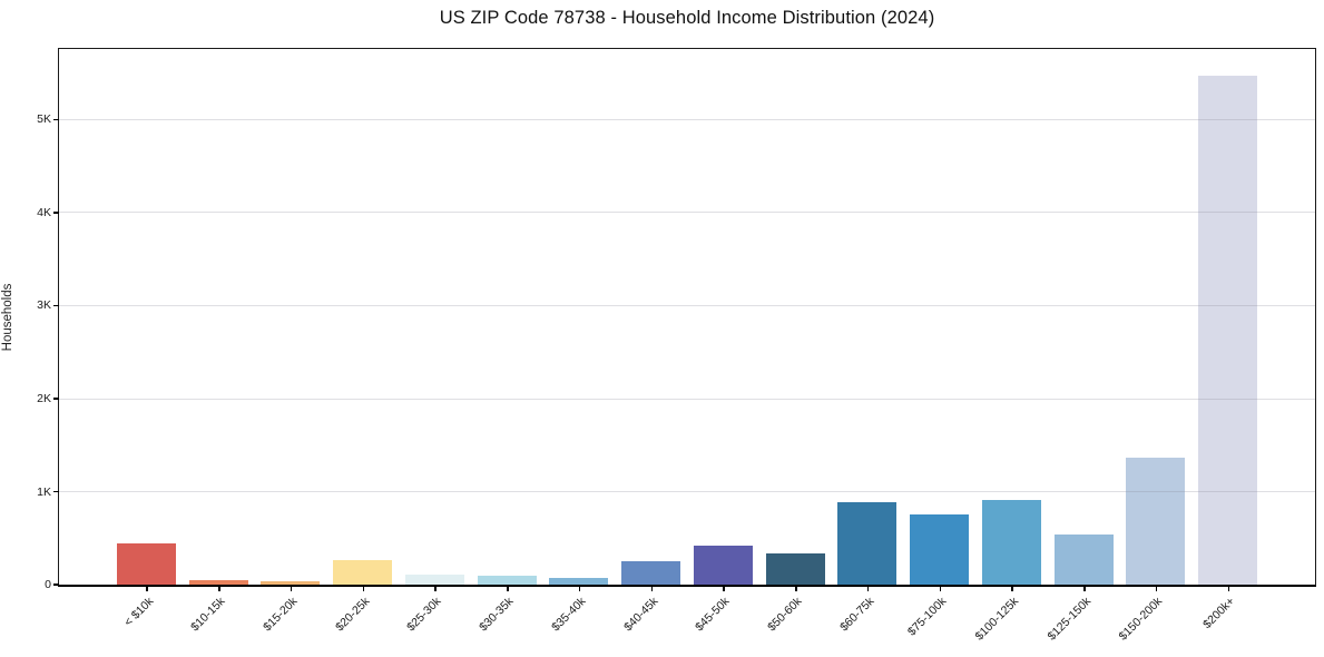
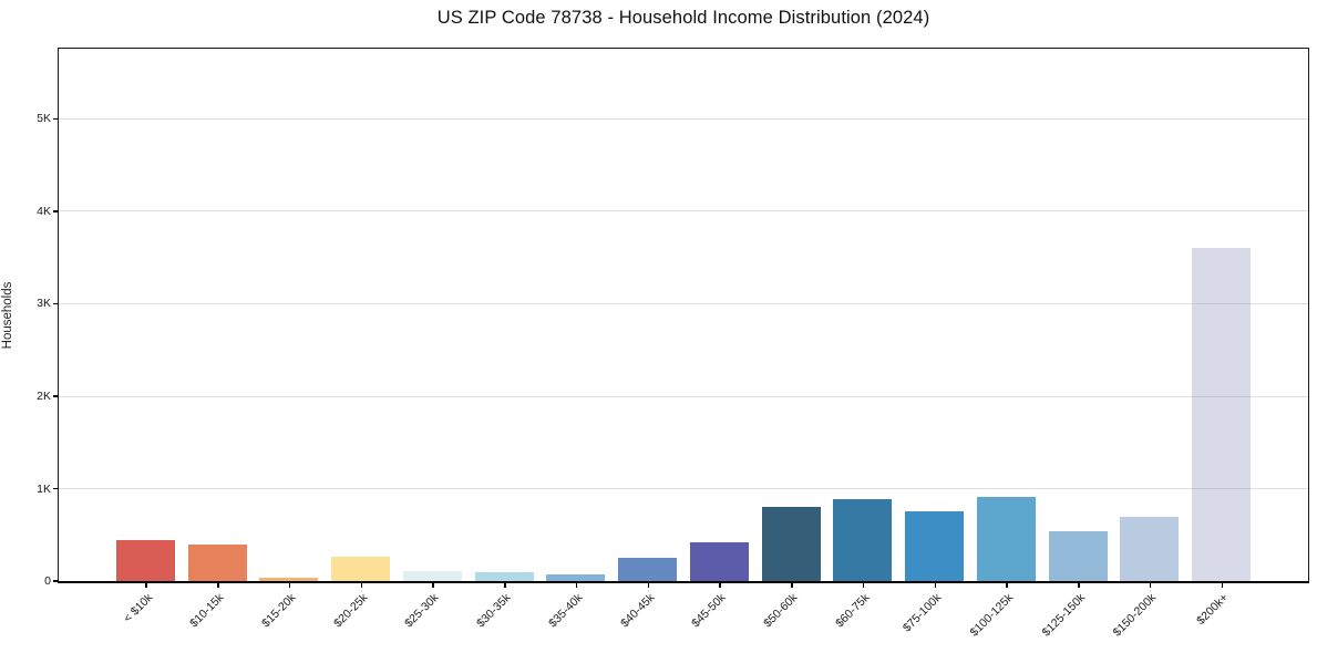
$10-15k: 0.1K -> 0.4K
$50-60k: 0.3K -> 0.8K
$150-200k: 1.4K -> 0.7K
$200k+: 5.5K -> 3.6K
